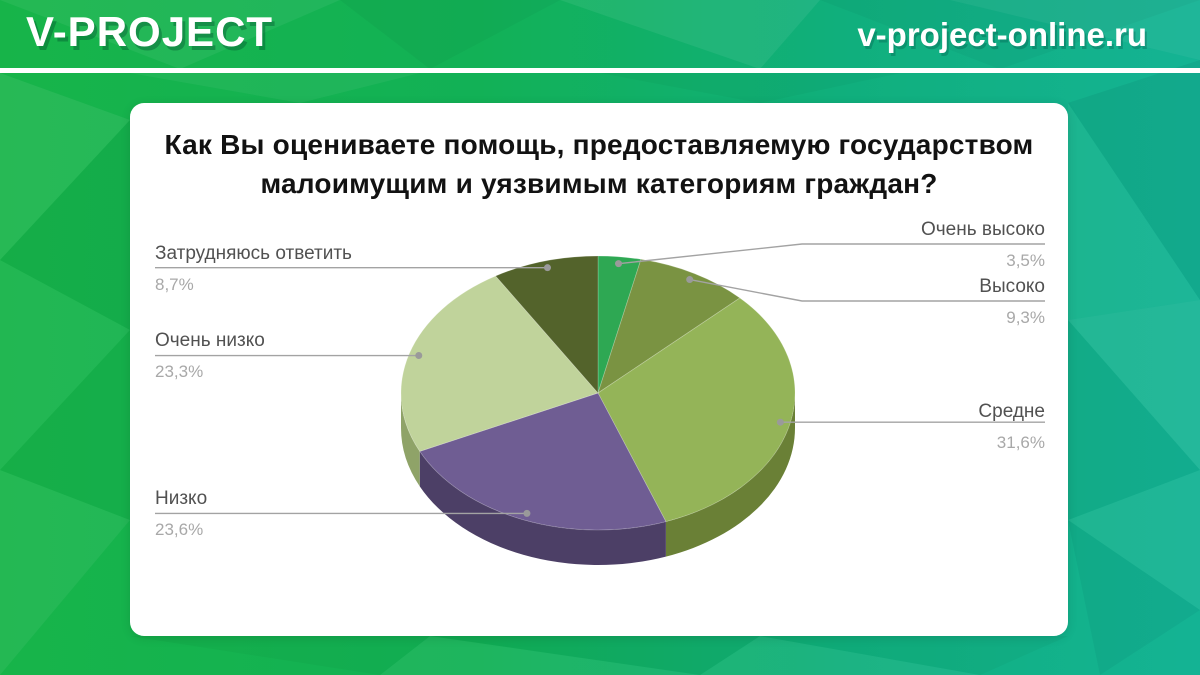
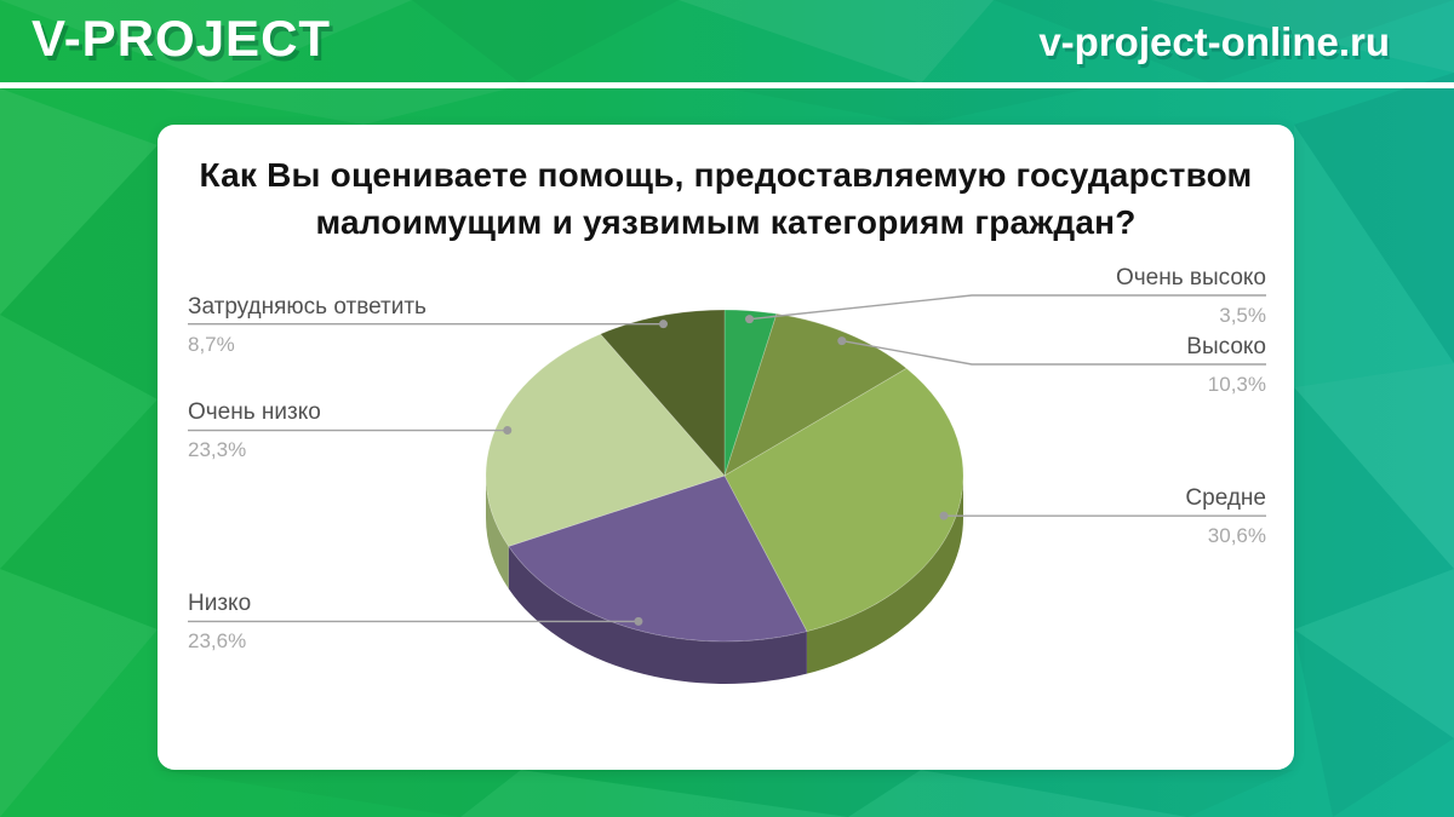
Высоко: 9,3% -> 10,3%
Средне: 31,6% -> 30,6%
